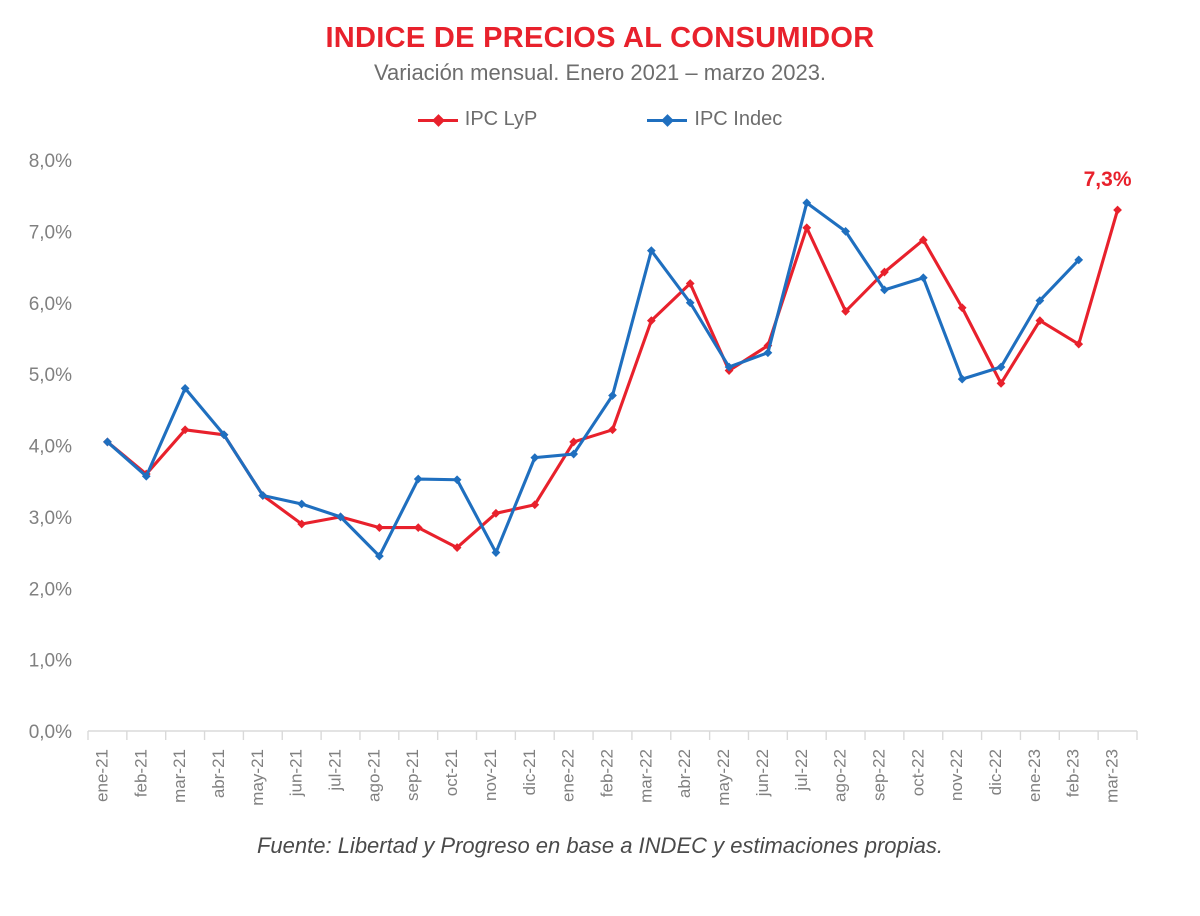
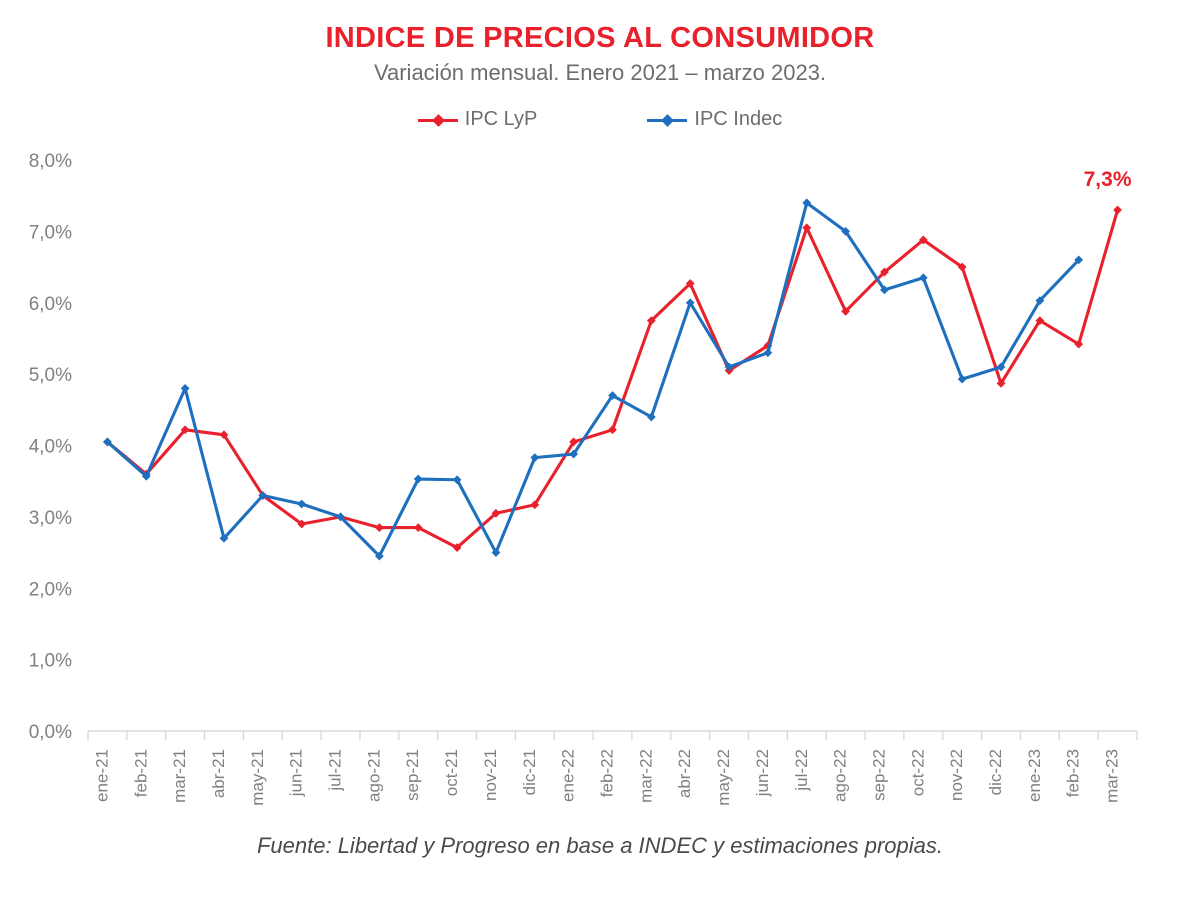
IPC Indec/abr-21: 4,2% -> 2,7%
IPC Indec/mar-22: 6,7% -> 4,4%
IPC LyP/nov-22: 5,9% -> 6,5%
